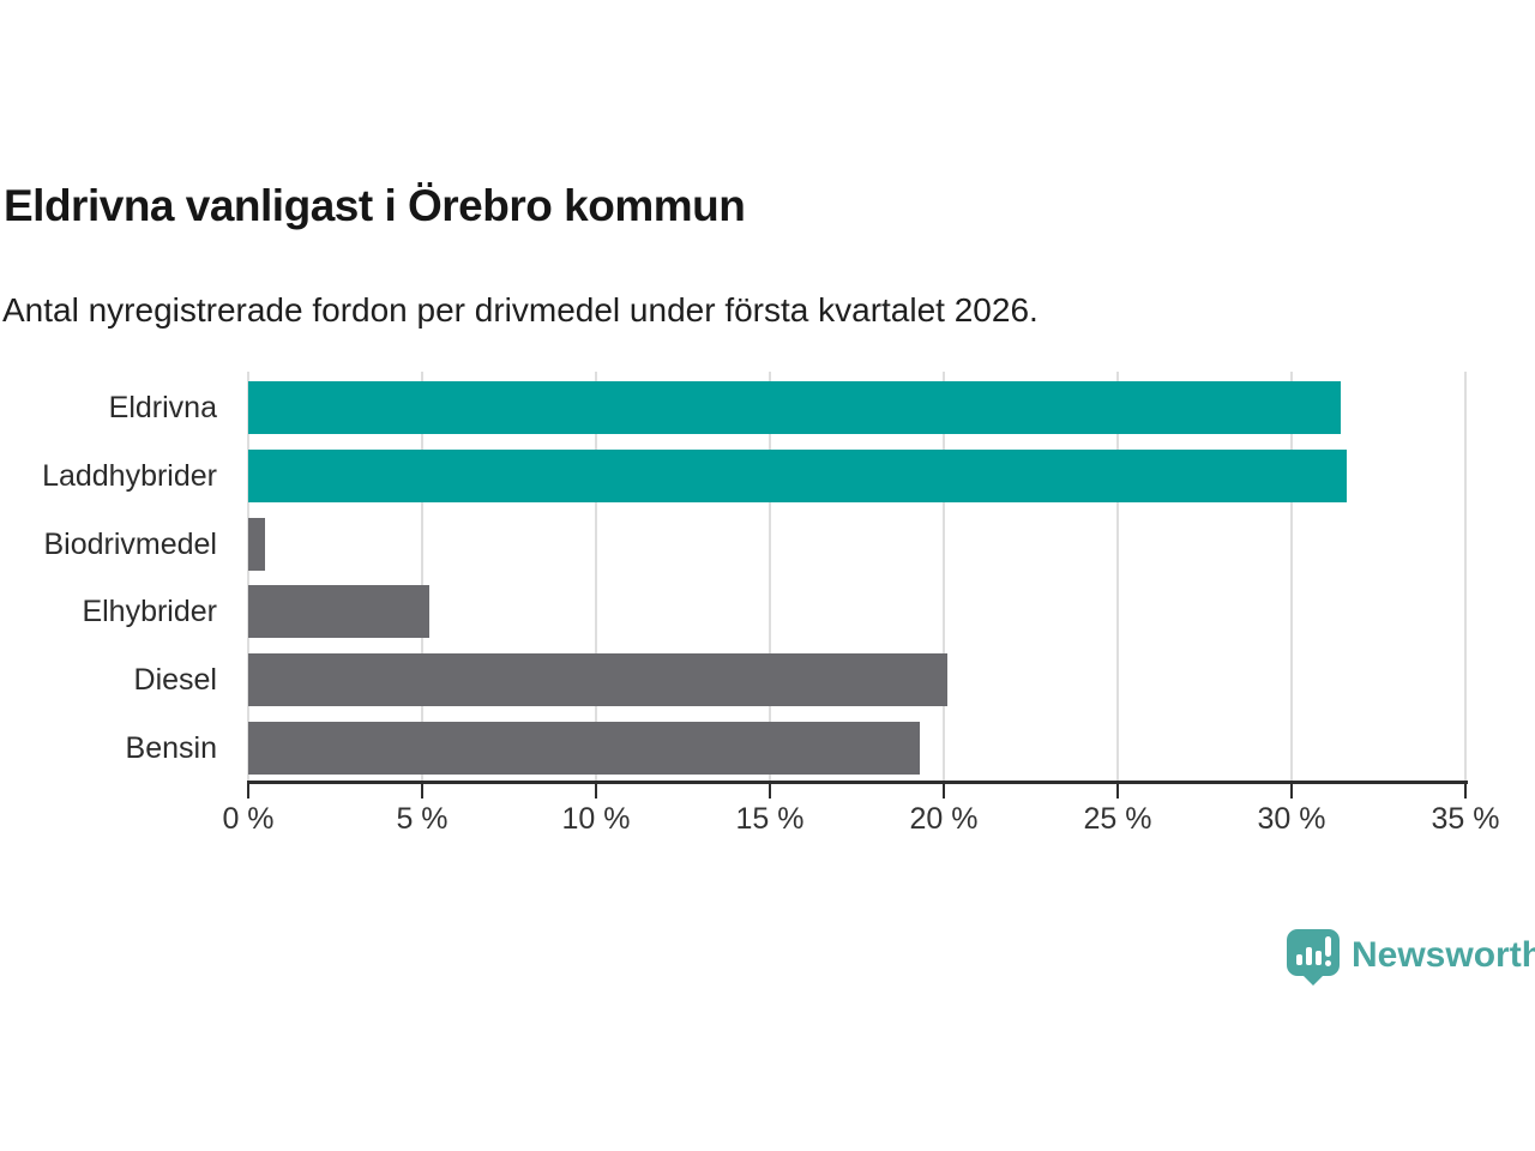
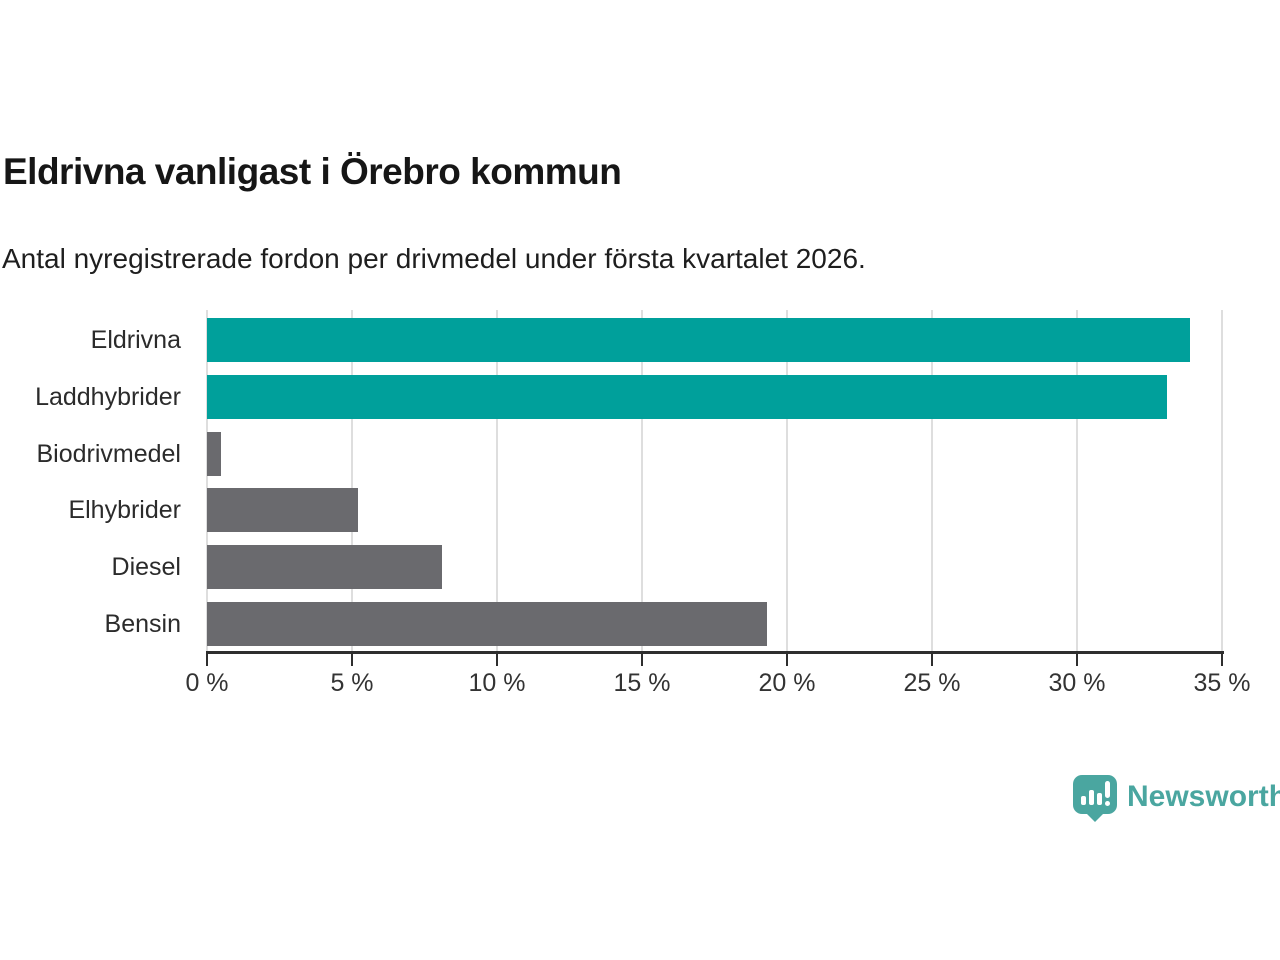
Eldrivna: 31.4% -> 33.9%
Laddhybrider: 31.6% -> 33.1%
Diesel: 20.1% -> 8.1%
